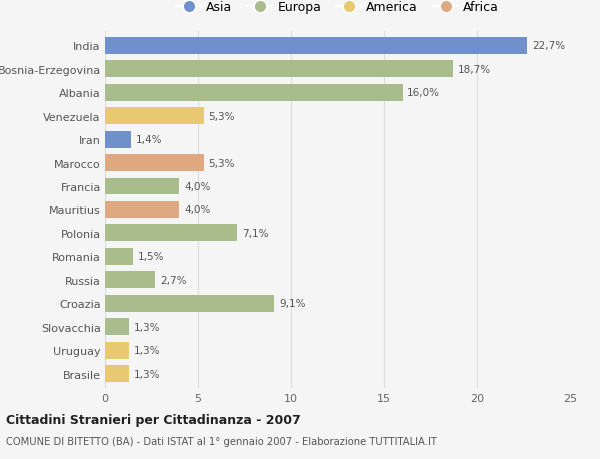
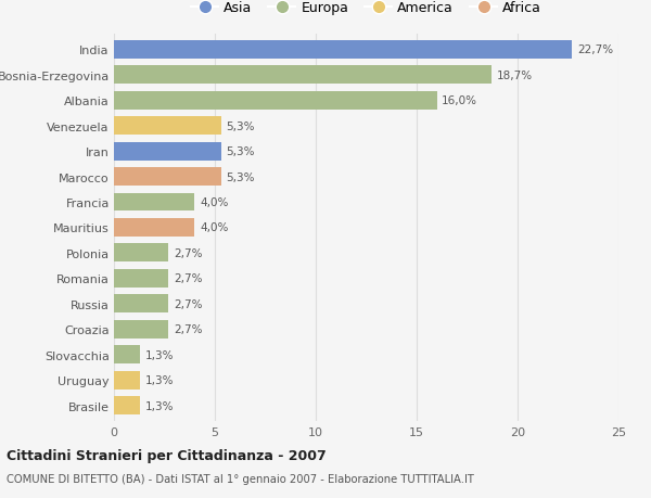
Iran: 1,4% -> 5,3%
Polonia: 7,1% -> 2,7%
Romania: 1,5% -> 2,7%
Croazia: 9,1% -> 2,7%
